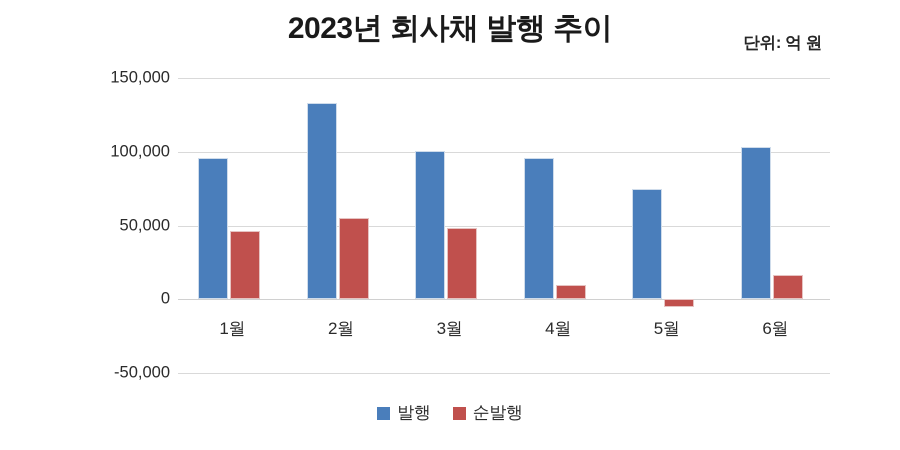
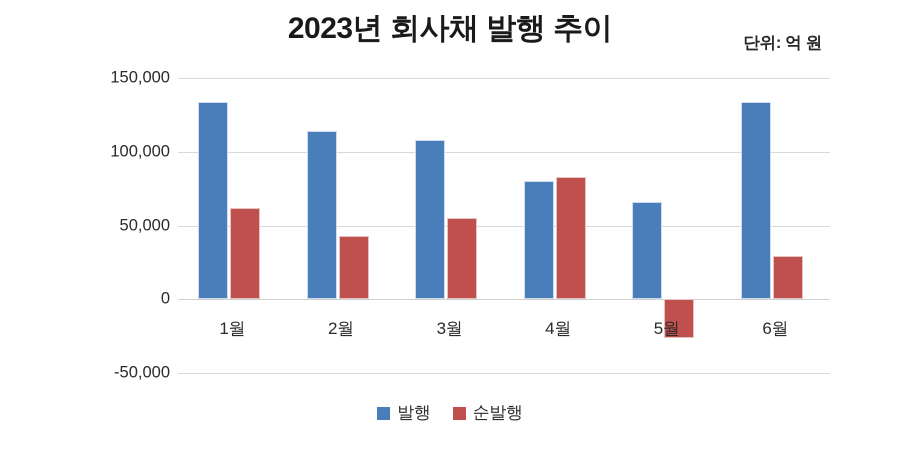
발행/1월: 96000 -> 134000
순발행/1월: 46000 -> 62000
발행/2월: 133000 -> 114000
순발행/2월: 55000 -> 43000
발행/3월: 100000 -> 108000
순발행/3월: 48000 -> 55000
발행/4월: 96000 -> 80000
순발행/4월: 10000 -> 83000
발행/5월: 75000 -> 66000
순발행/5월: -5000 -> -26000
발행/6월: 104000 -> 134000
순발행/6월: 16000 -> 29000
